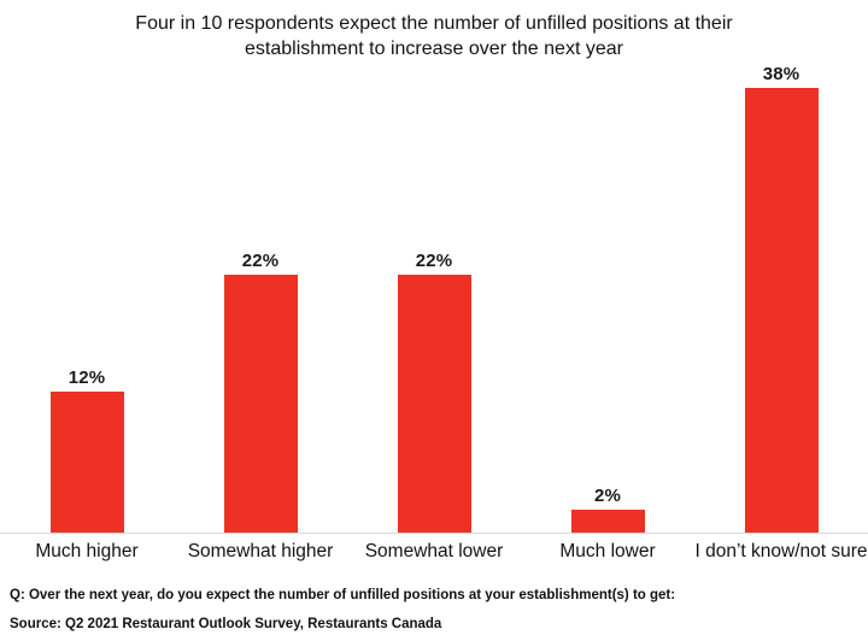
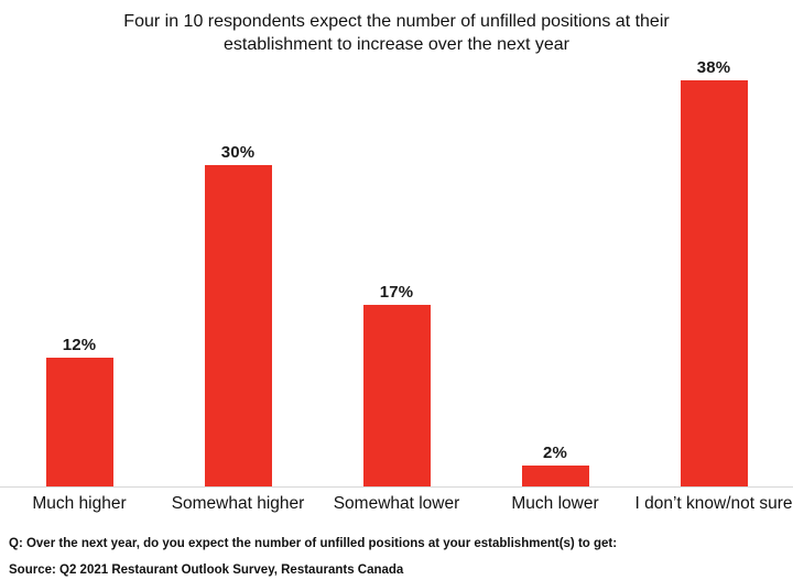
Somewhat higher: 22% -> 30%
Somewhat lower: 22% -> 17%
